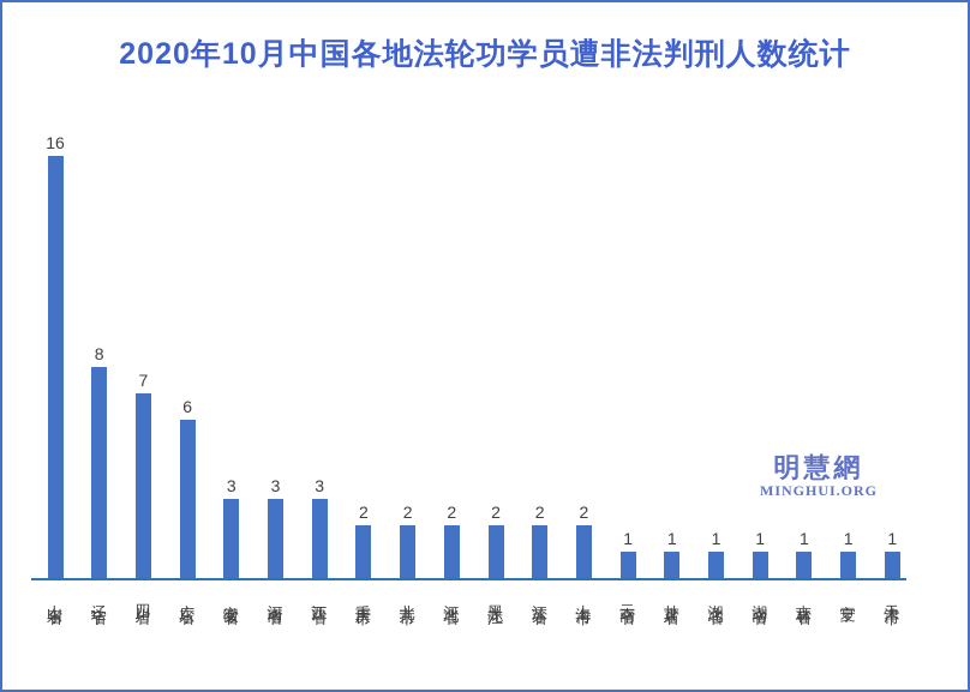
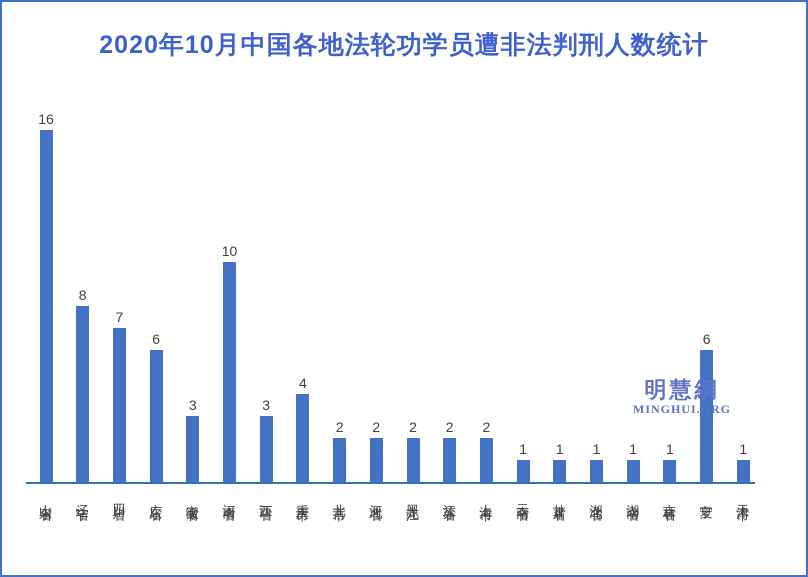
河南省: 3 -> 10
重庆市: 2 -> 4
宁夏: 1 -> 6
